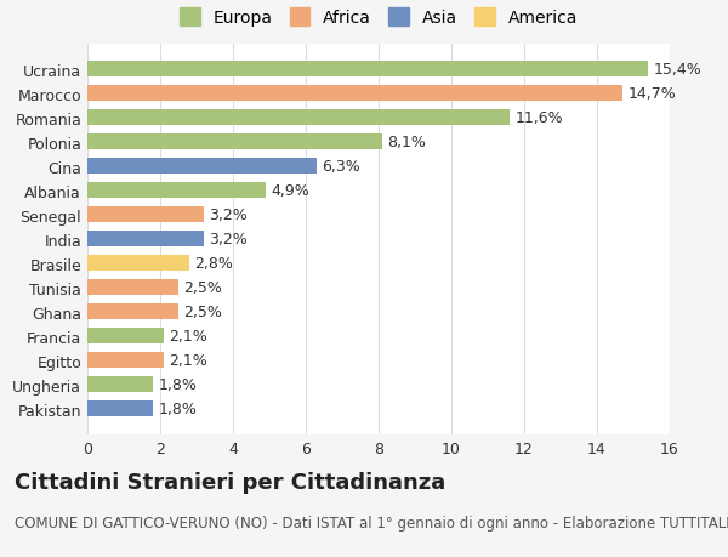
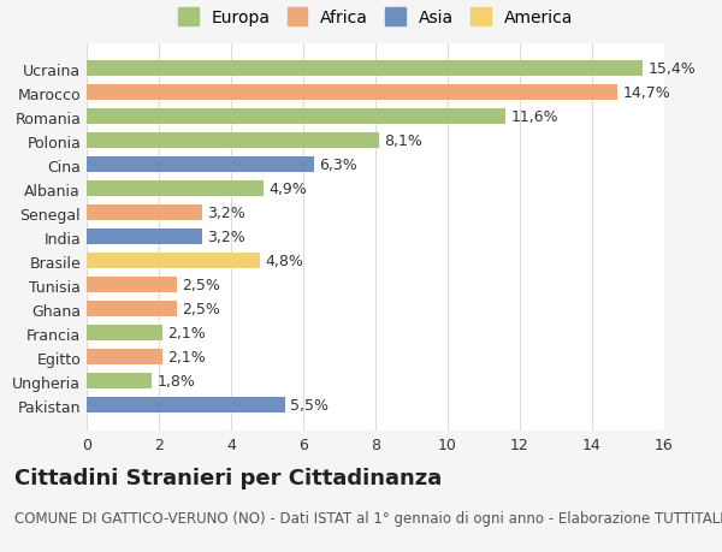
Brasile: 2,8% -> 4,8%
Pakistan: 1,8% -> 5,5%
